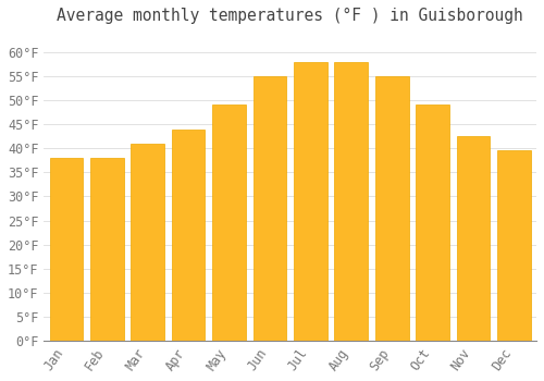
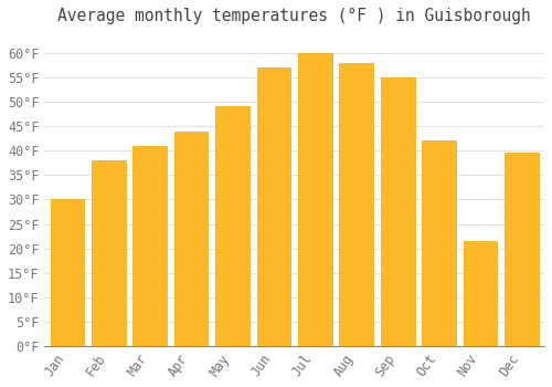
Jan: 38.0°F -> 30.0°F
Jun: 55.0°F -> 57.0°F
Jul: 58.0°F -> 60.0°F
Oct: 49.0°F -> 42.0°F
Nov: 42.5°F -> 21.5°F
